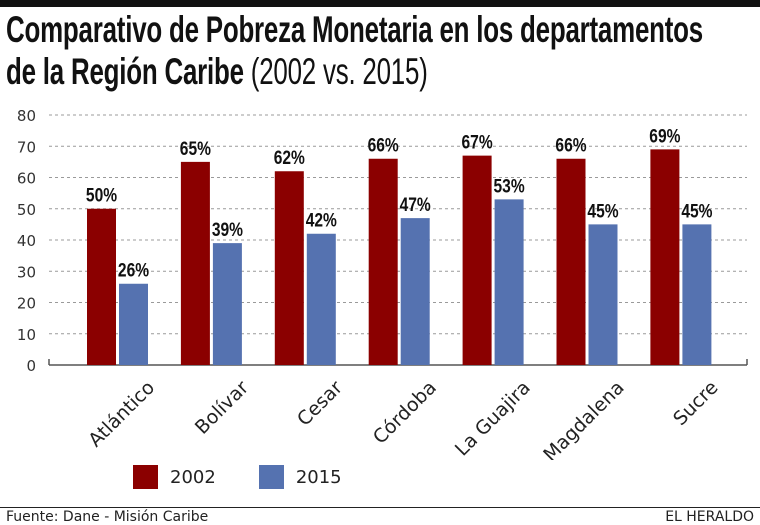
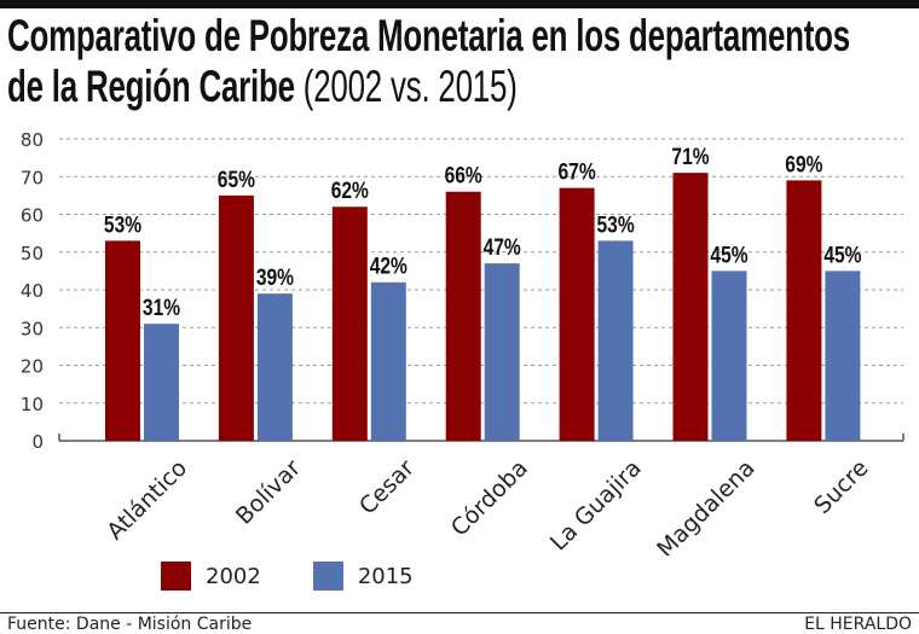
2002/Atlántico: 50% -> 53%
2015/Atlántico: 26% -> 31%
2002/Magdalena: 66% -> 71%
